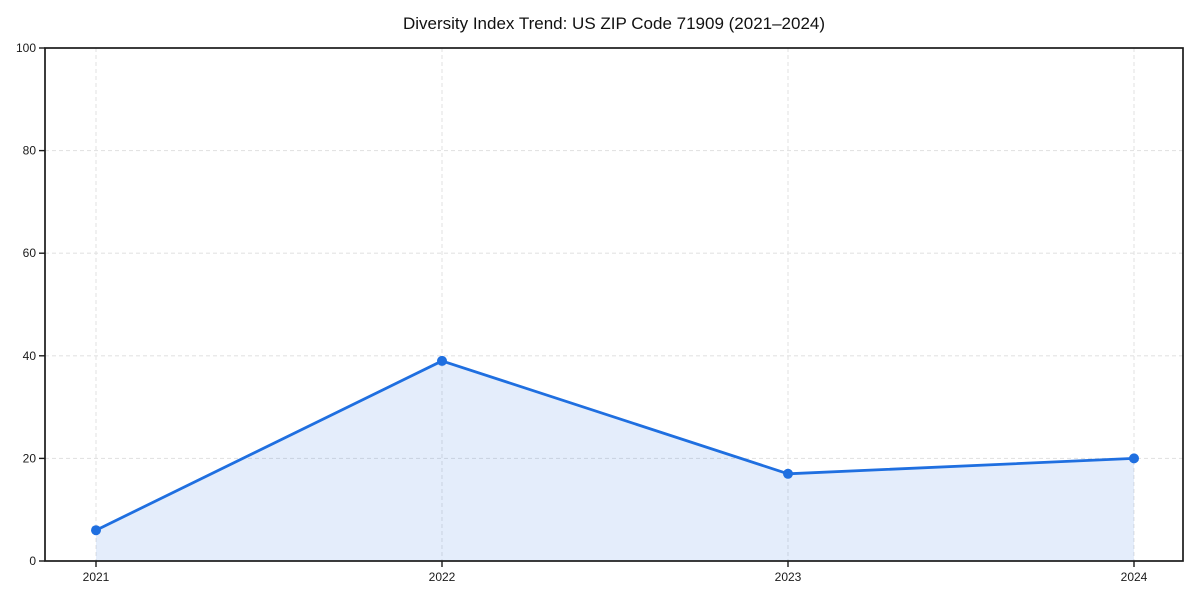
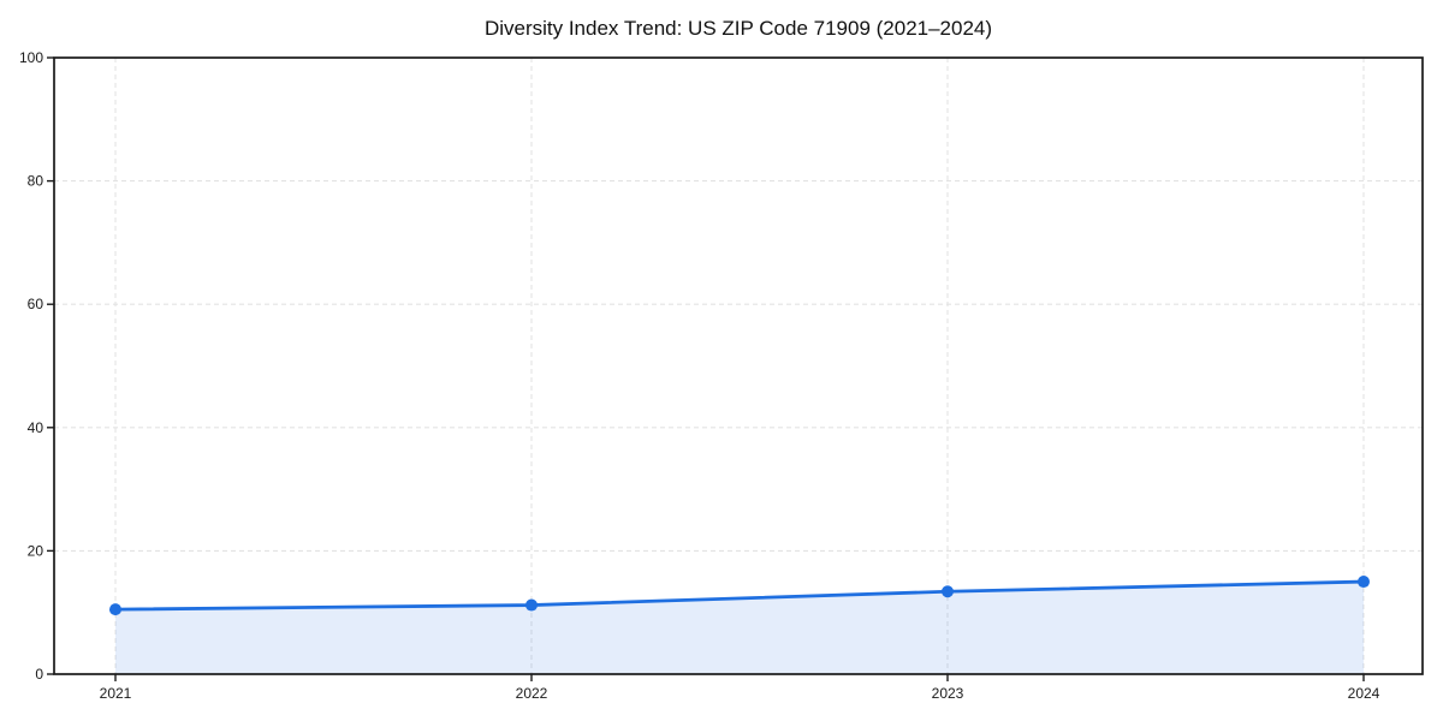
2021: 6 -> 10
2022: 39 -> 11
2023: 17 -> 13
2024: 20 -> 15
